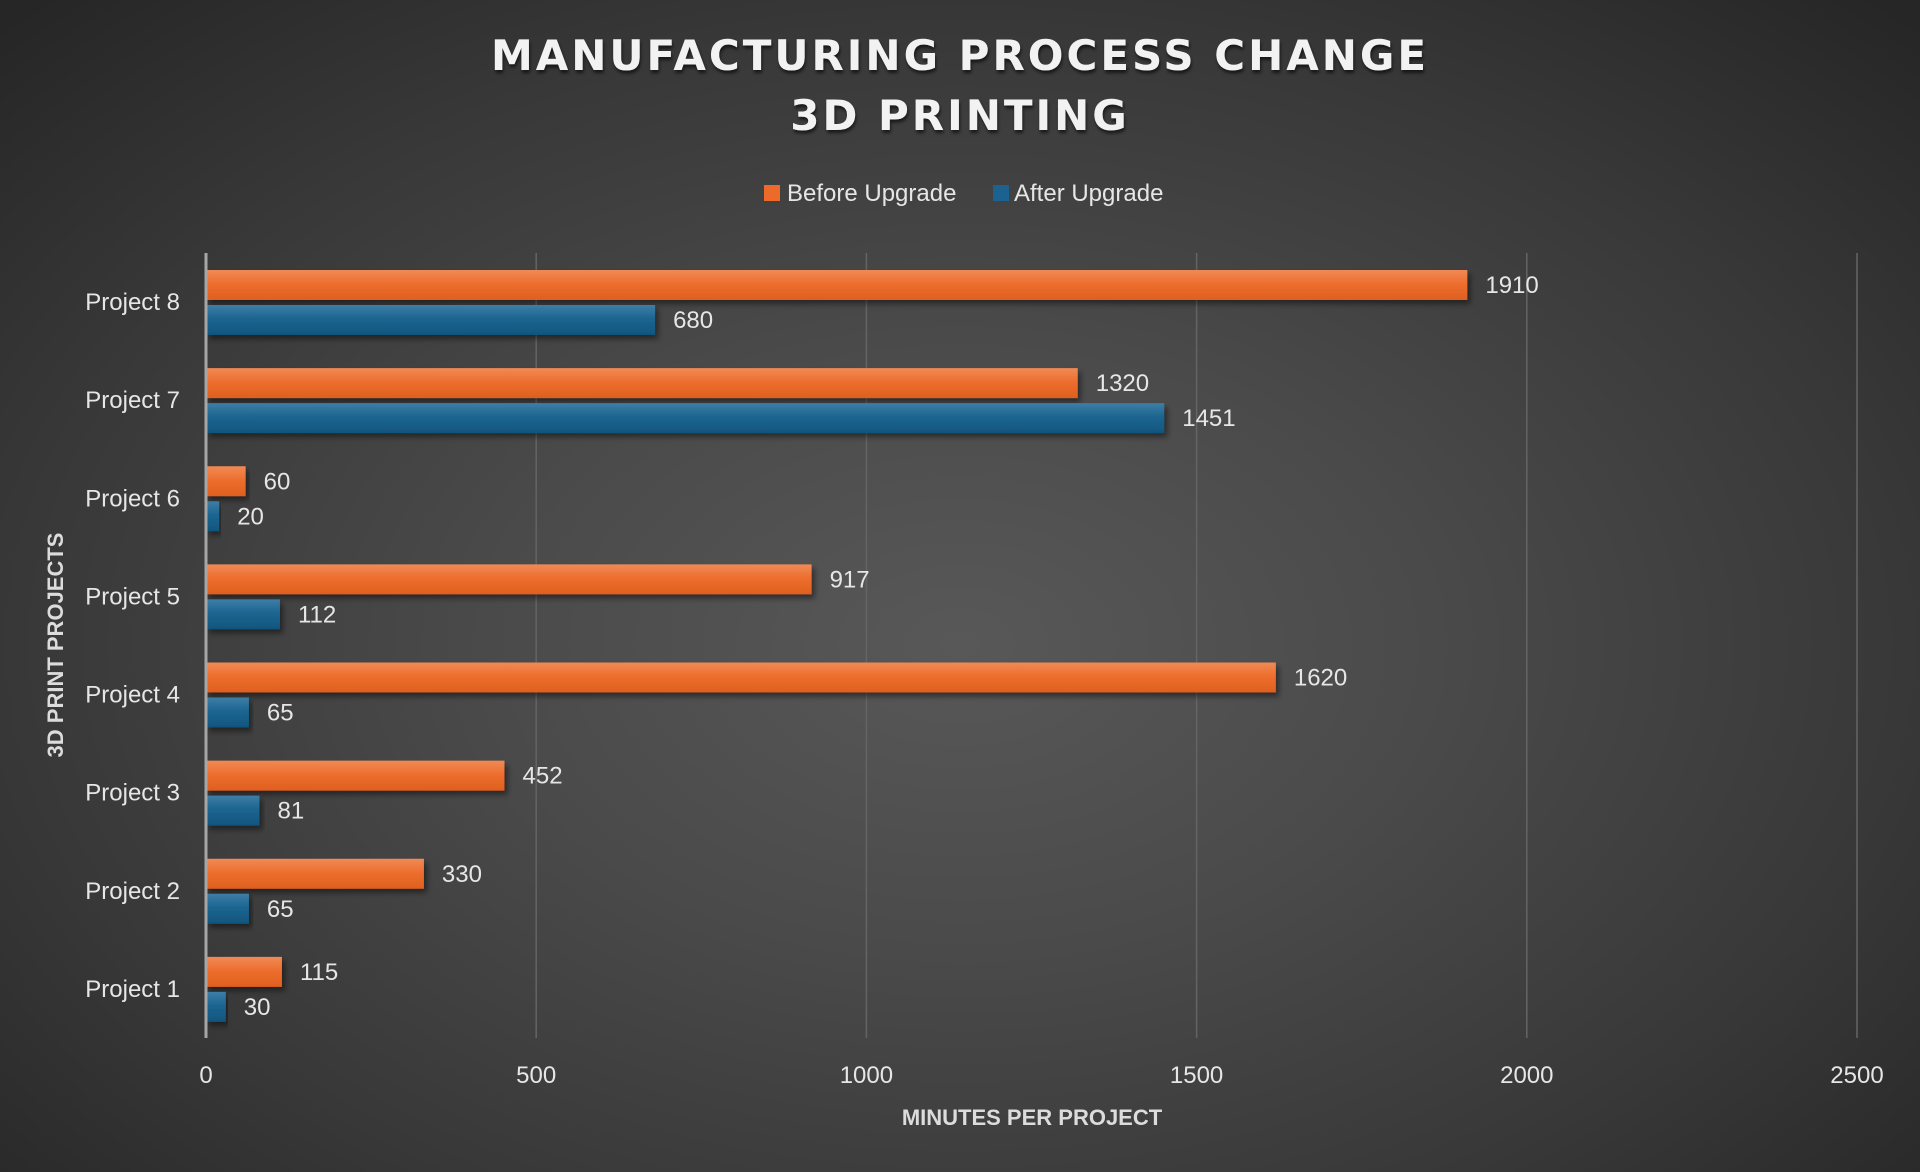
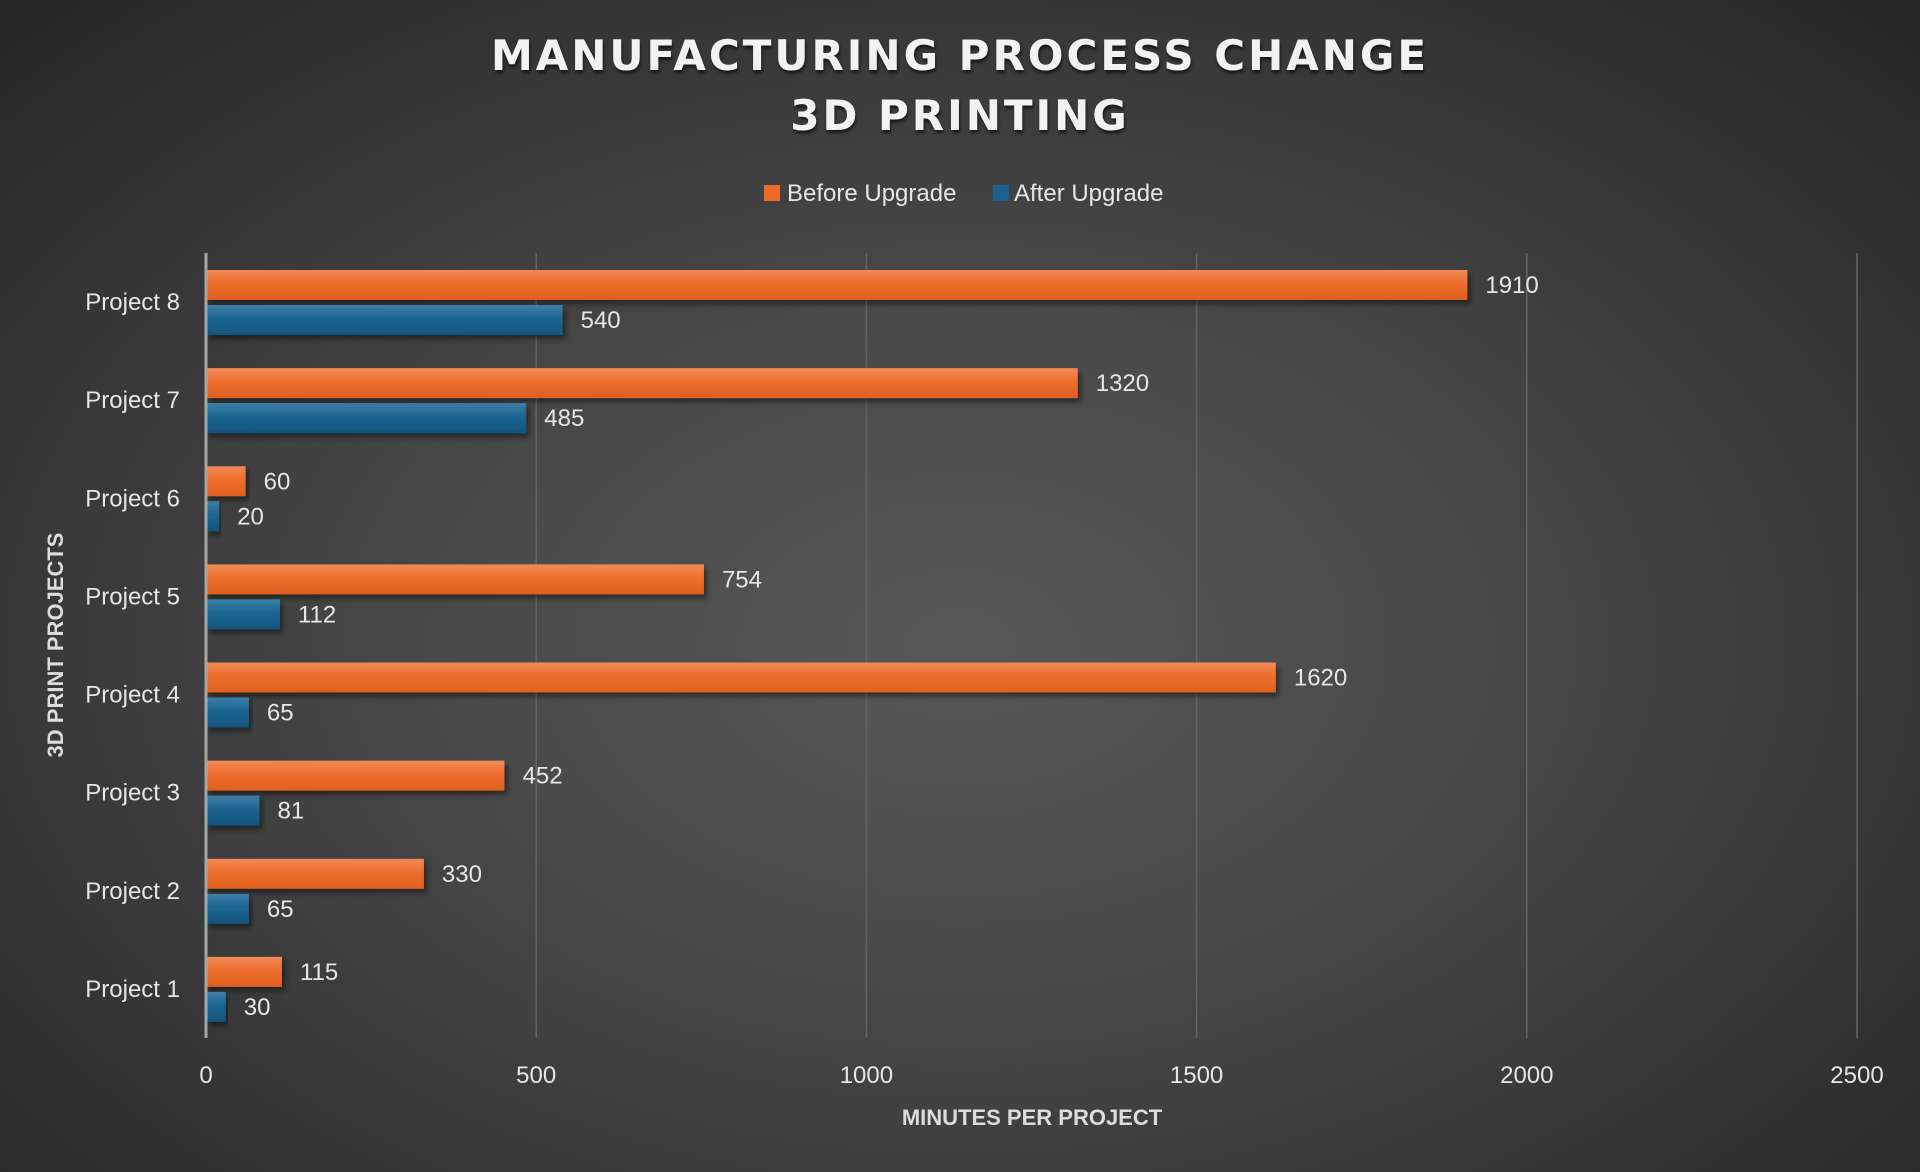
Before Upgrade/Project 5: 917 -> 754
After Upgrade/Project 7: 1451 -> 485
After Upgrade/Project 8: 680 -> 540
